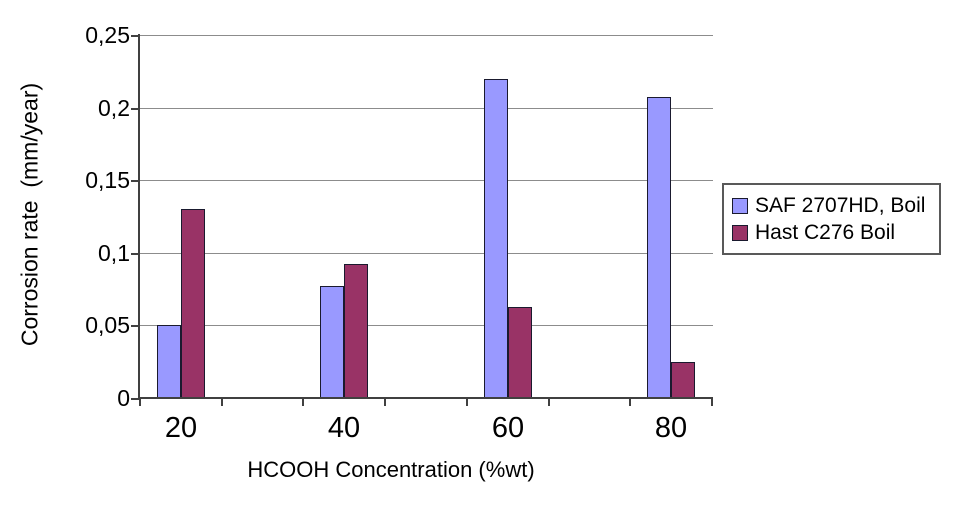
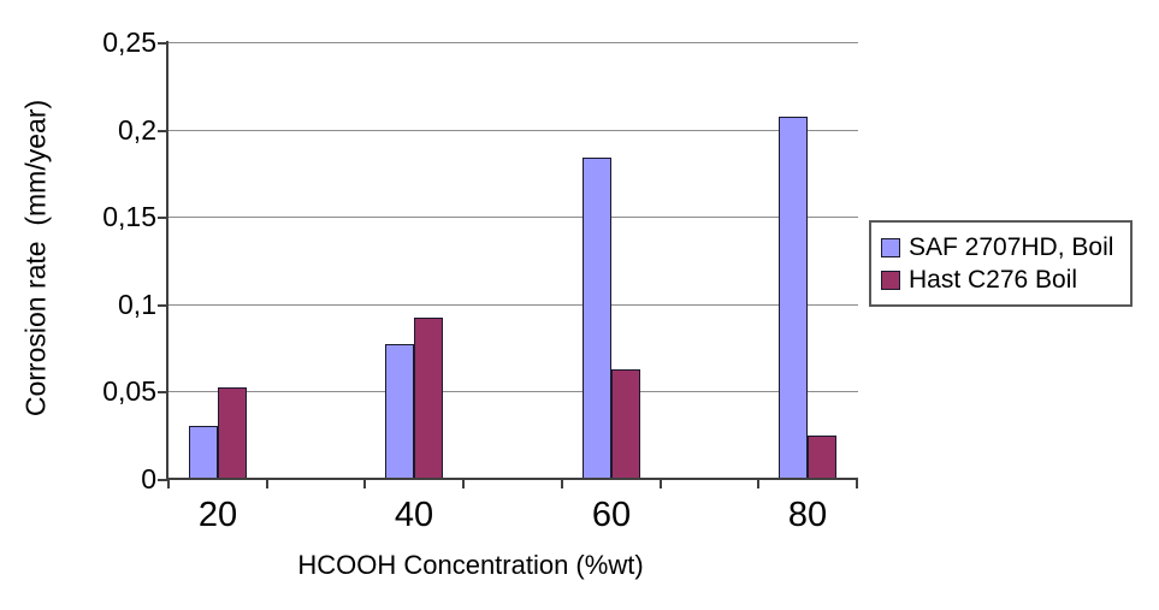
SAF 2707HD, Boil/20: 0,05 -> 0,03
Hast C276 Boil/20: 0,13 -> 0,05
SAF 2707HD, Boil/60: 0,22 -> 0,18
